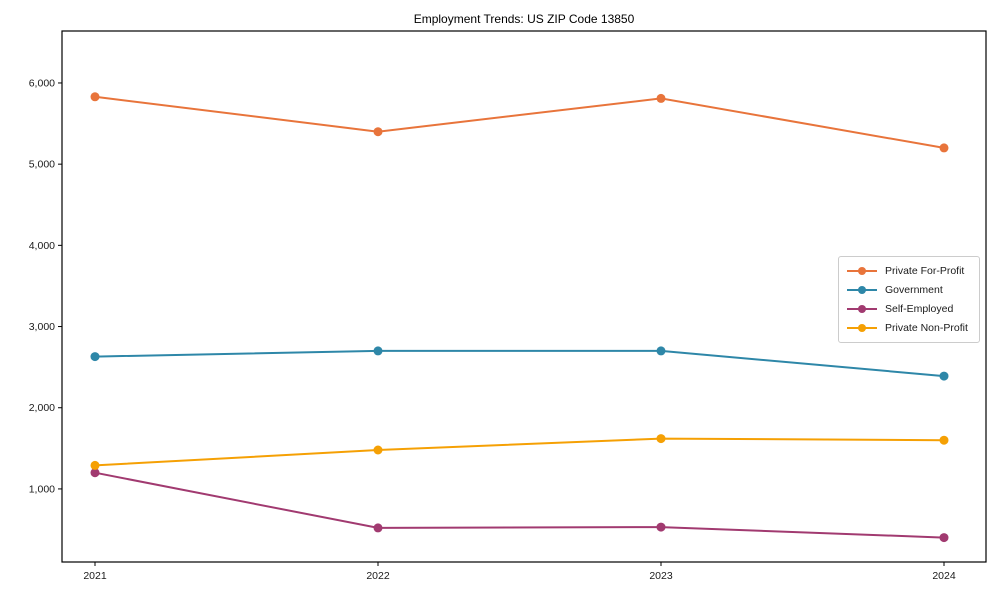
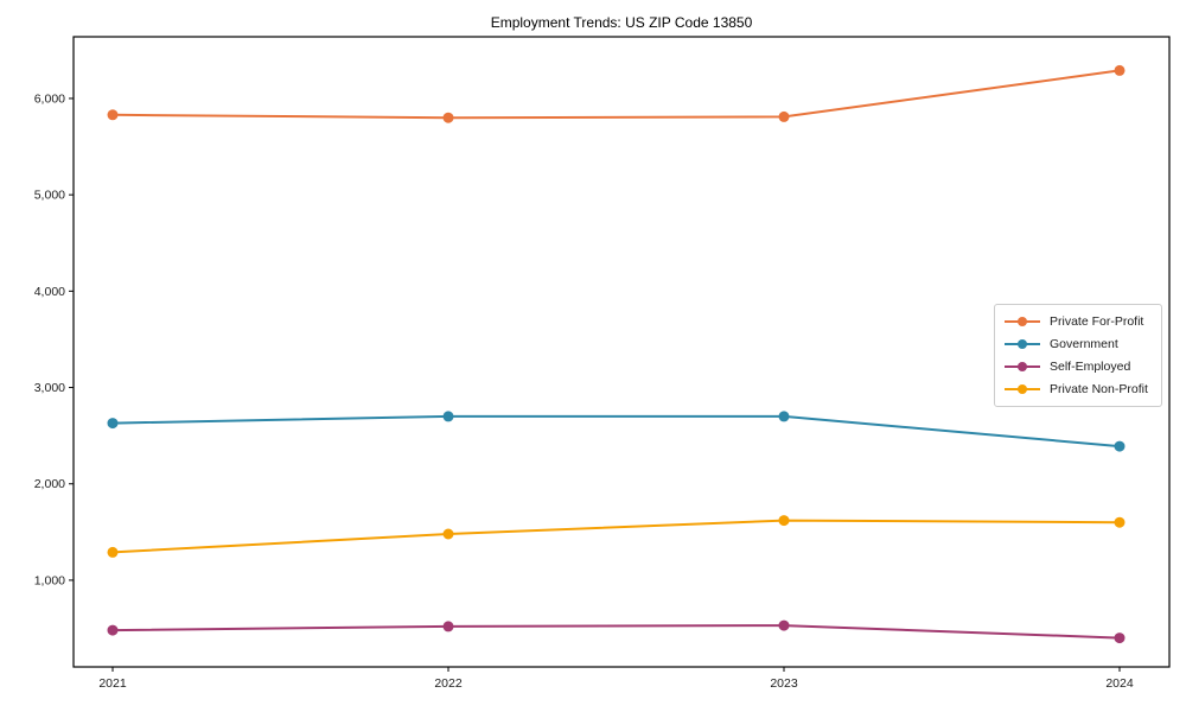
Self-Employed/2021: 1200 -> 500
Private For-Profit/2022: 5400 -> 5800
Private For-Profit/2024: 5200 -> 6300
